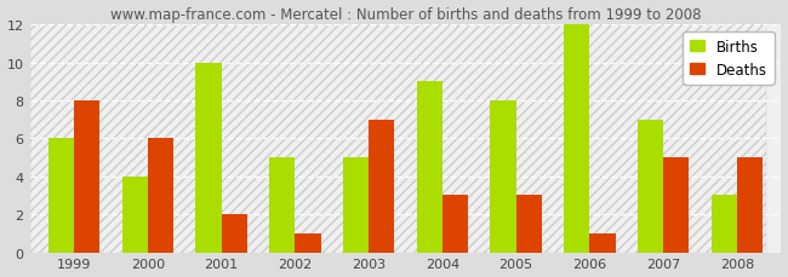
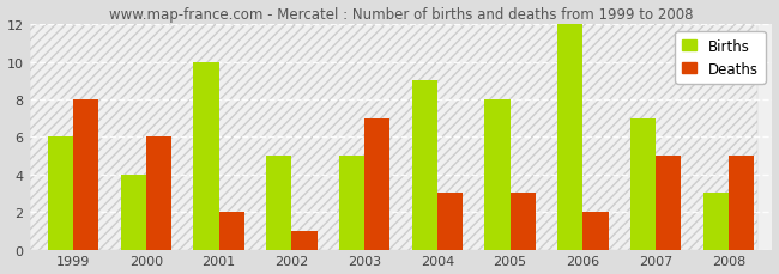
Deaths/2006: 1 -> 2
